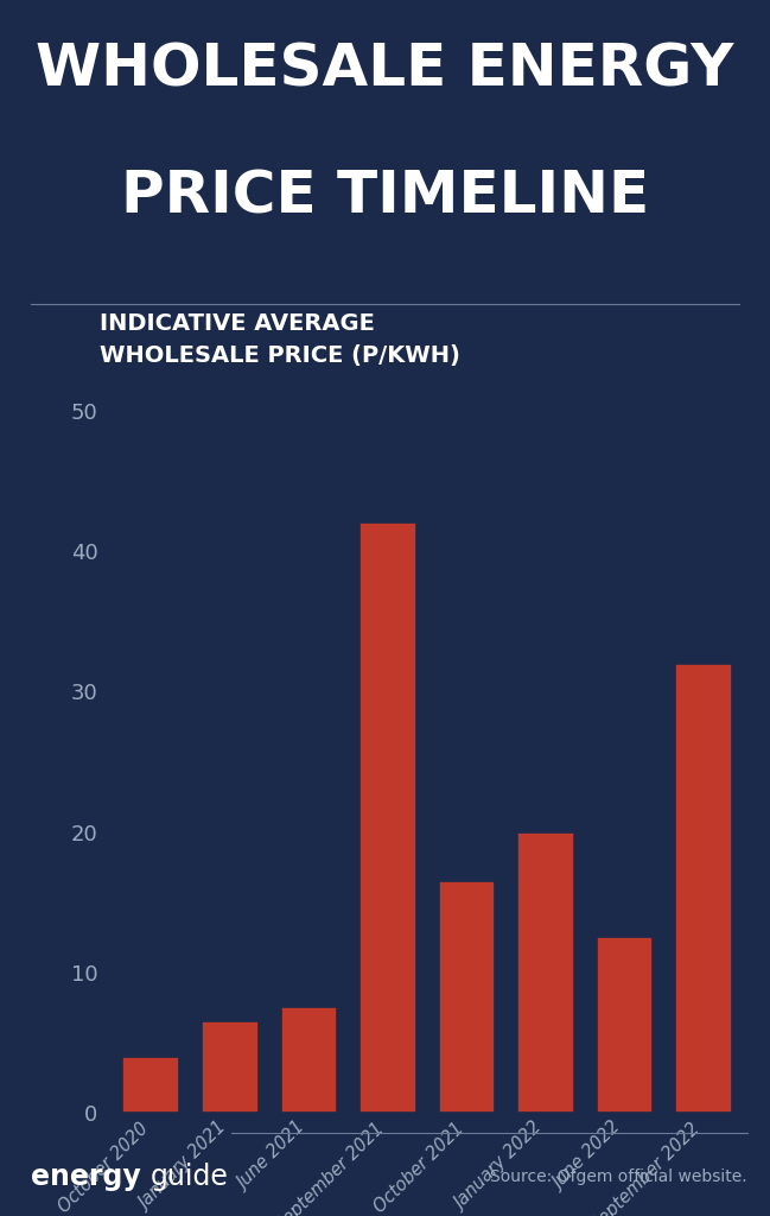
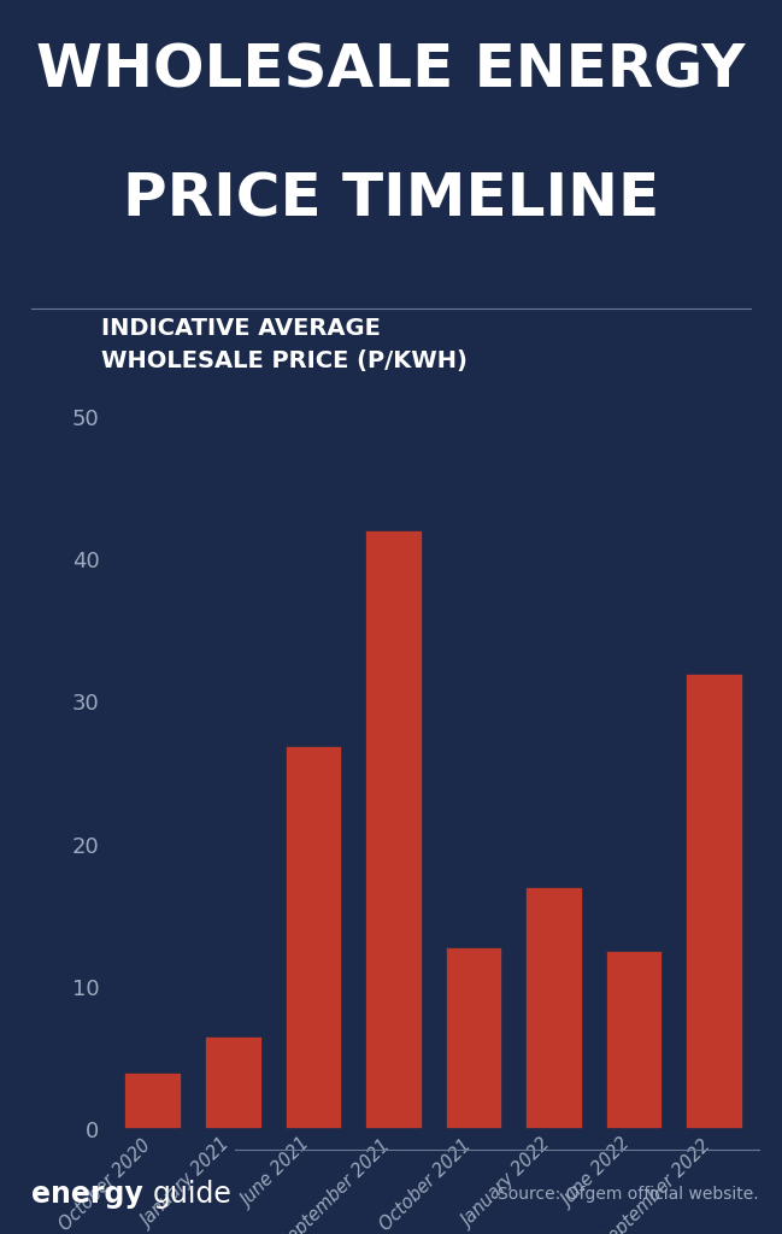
June 2021: 7.5 -> 26.9
October 2021: 16.5 -> 12.8
January 2022: 20.0 -> 17.0
